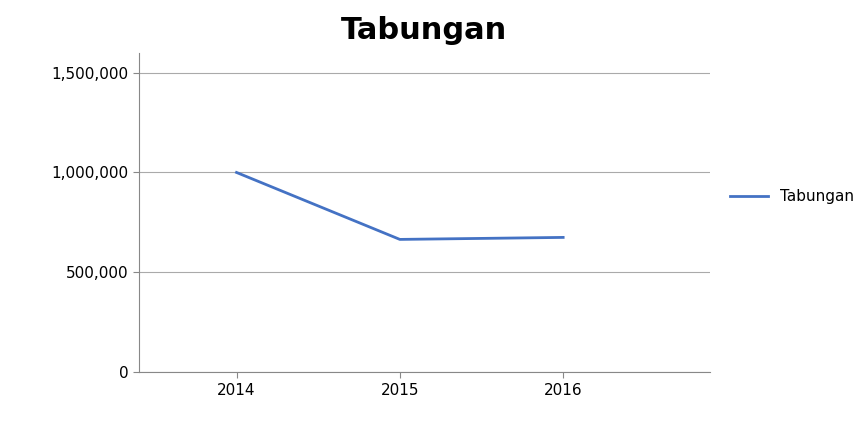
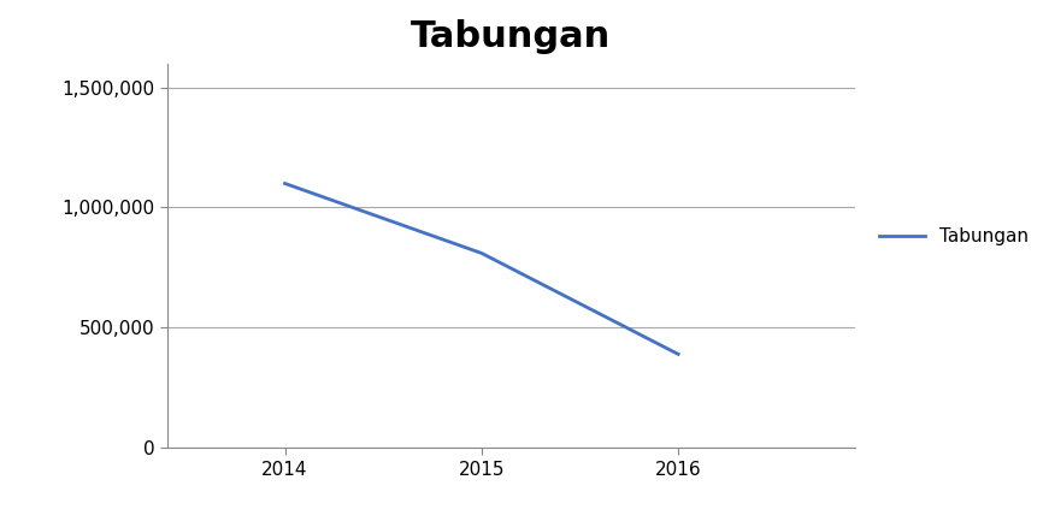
2014: 1,000,000 -> 1,100,000
2015: 660,000 -> 810,000
2016: 680,000 -> 390,000
